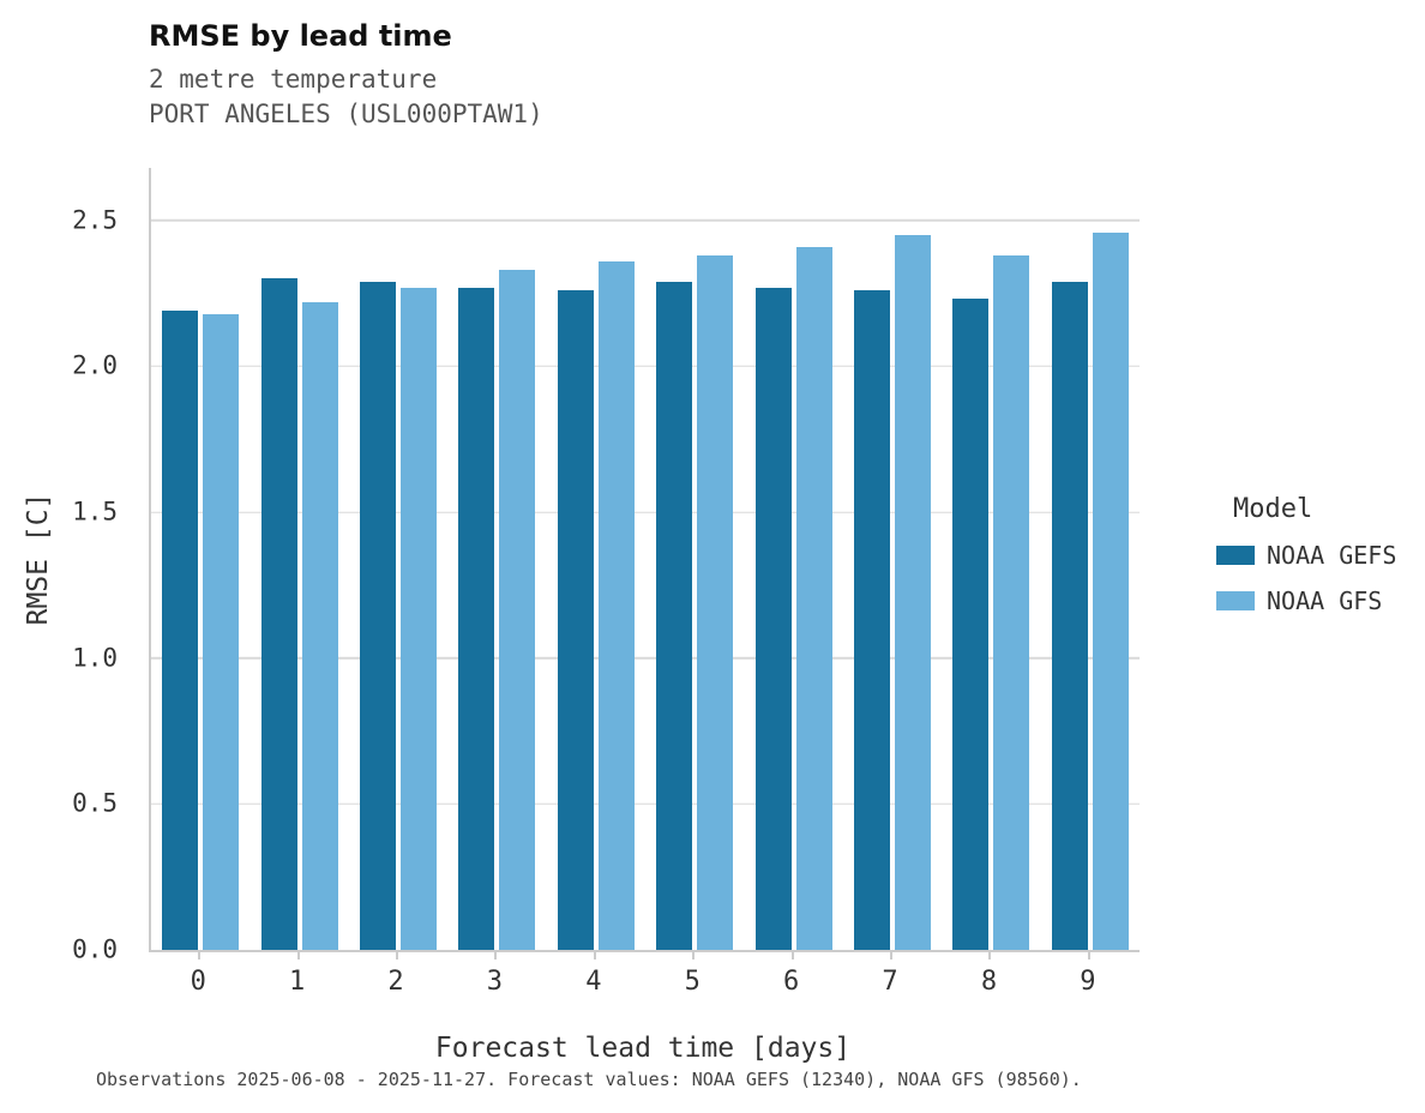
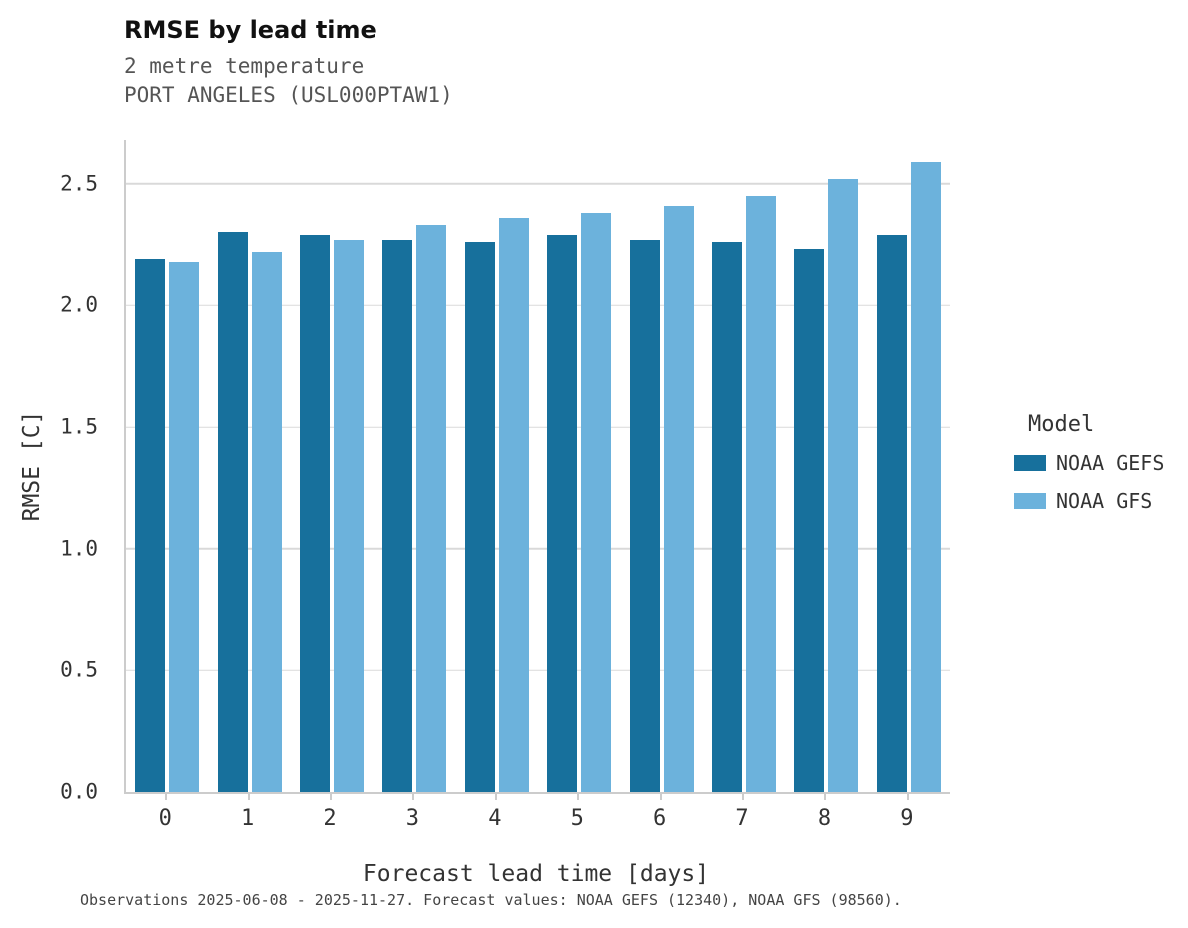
NOAA GFS/8: 2.38 -> 2.52
NOAA GFS/9: 2.46 -> 2.59
